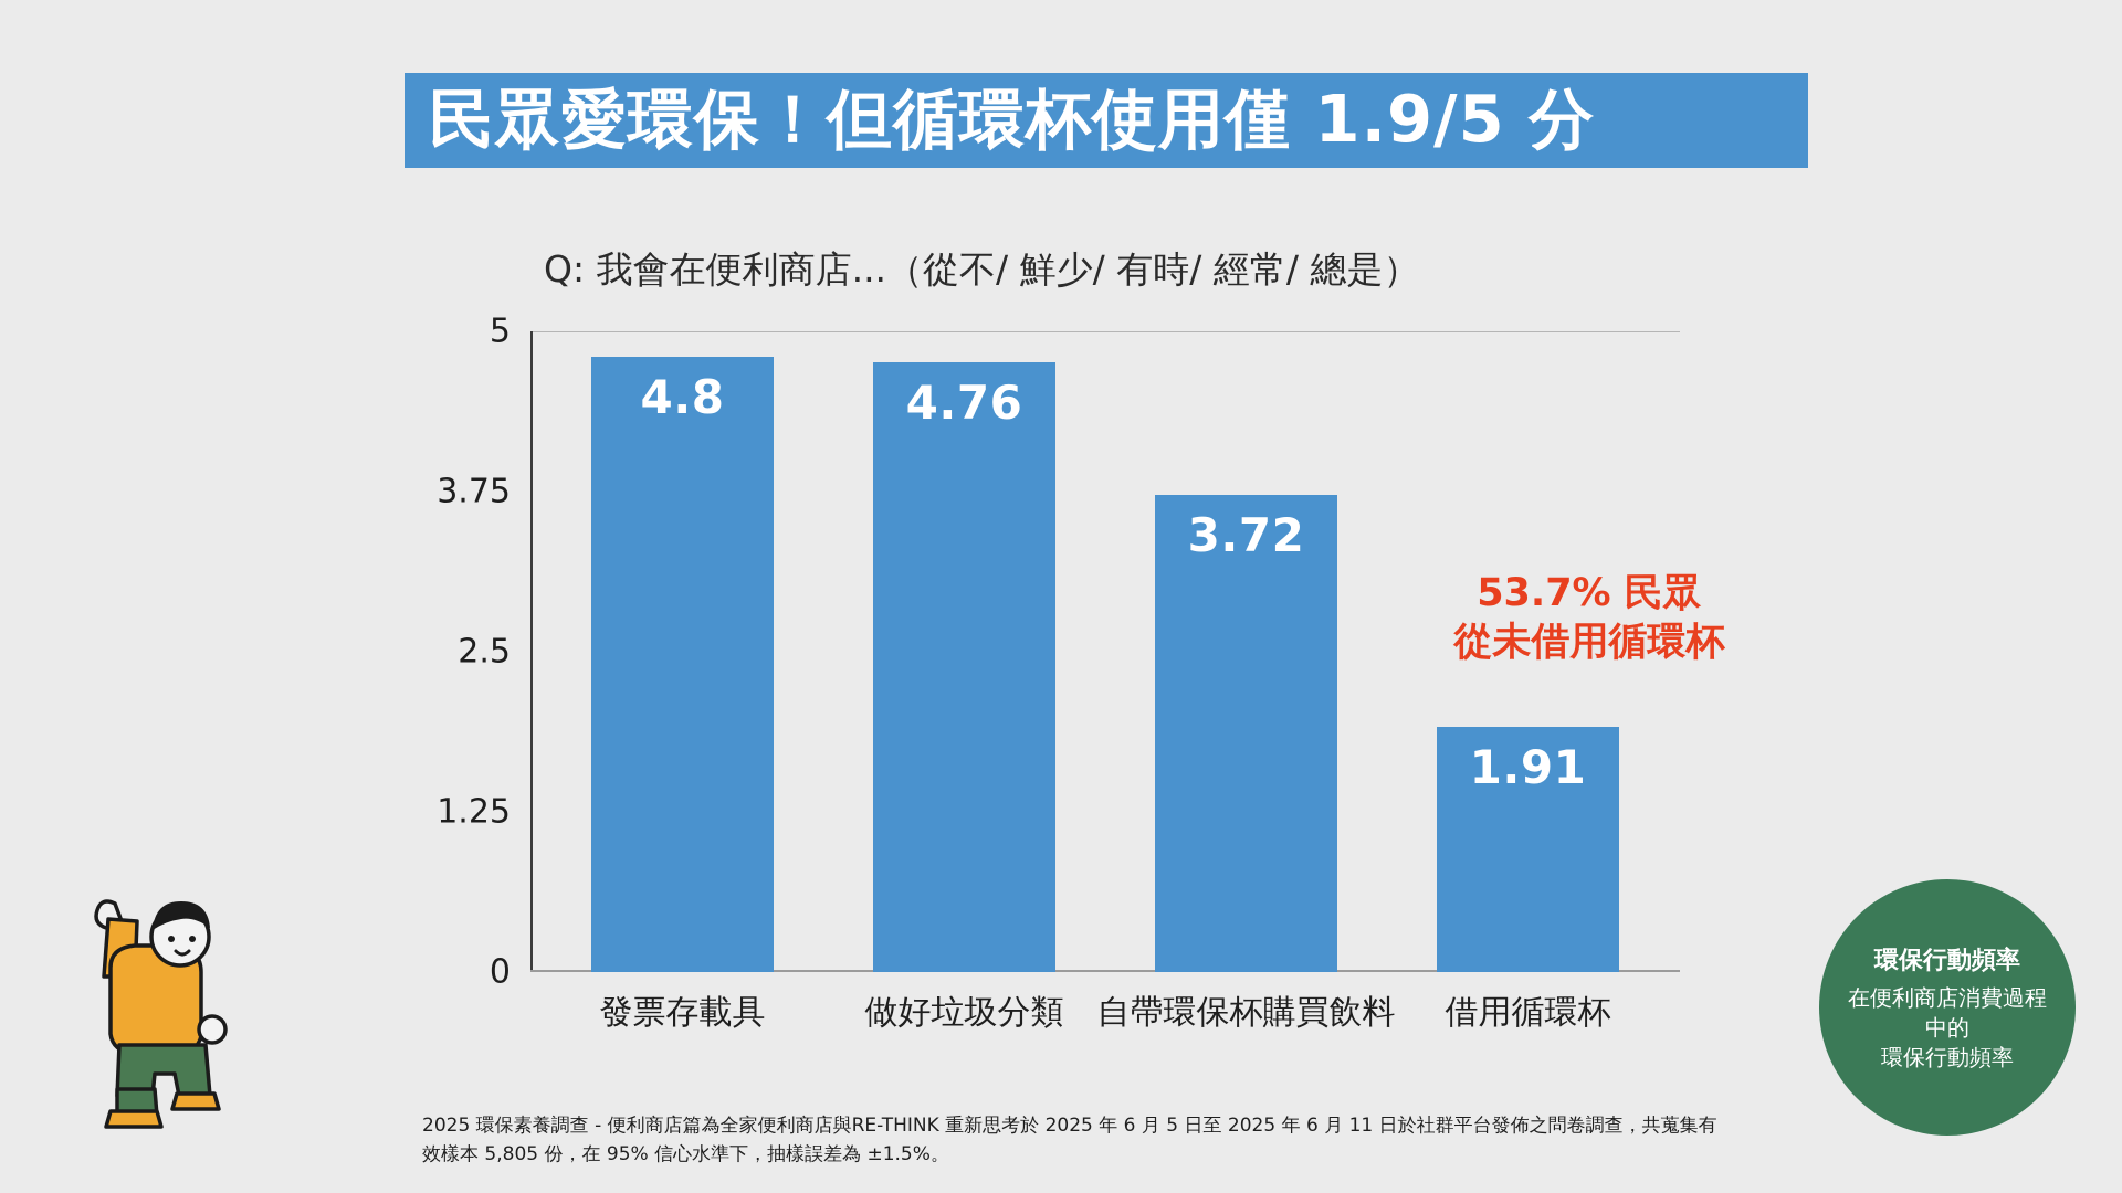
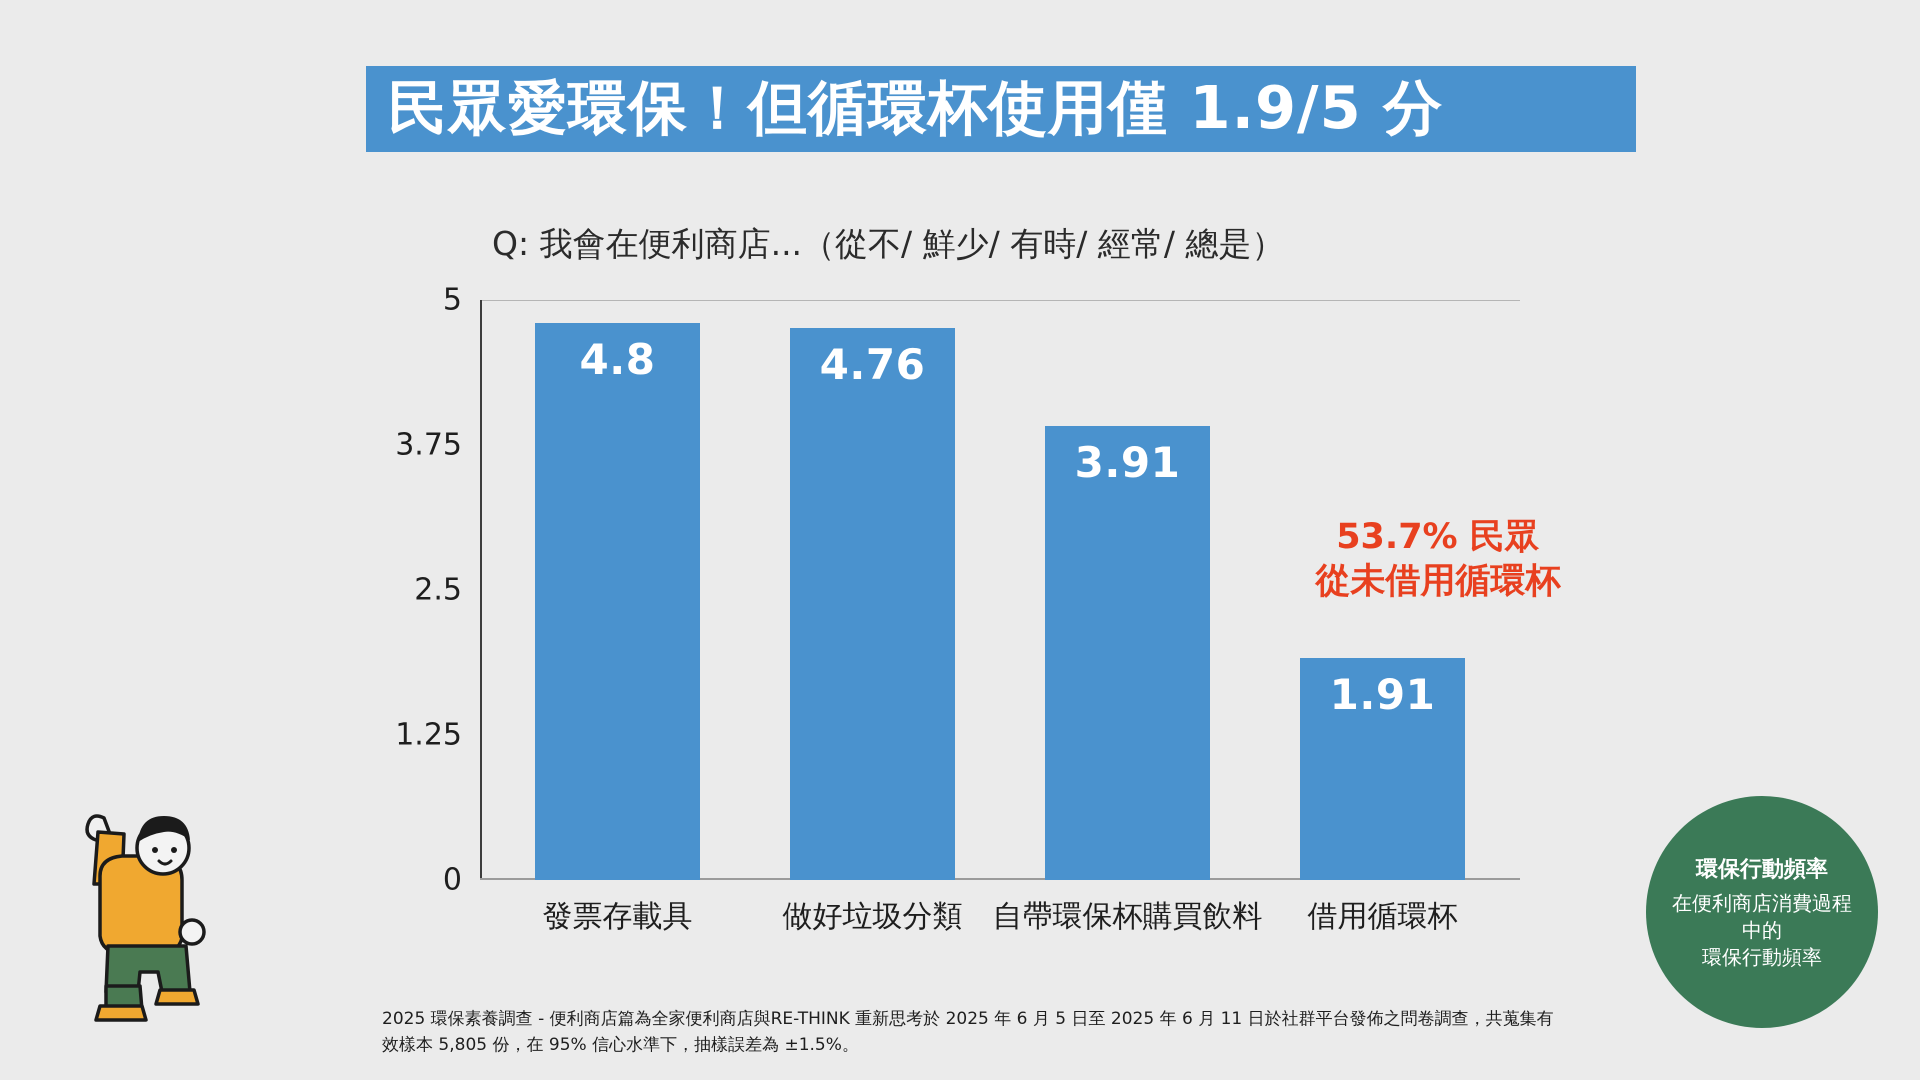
自帶環保杯購買飲料: 3.72 -> 3.91
